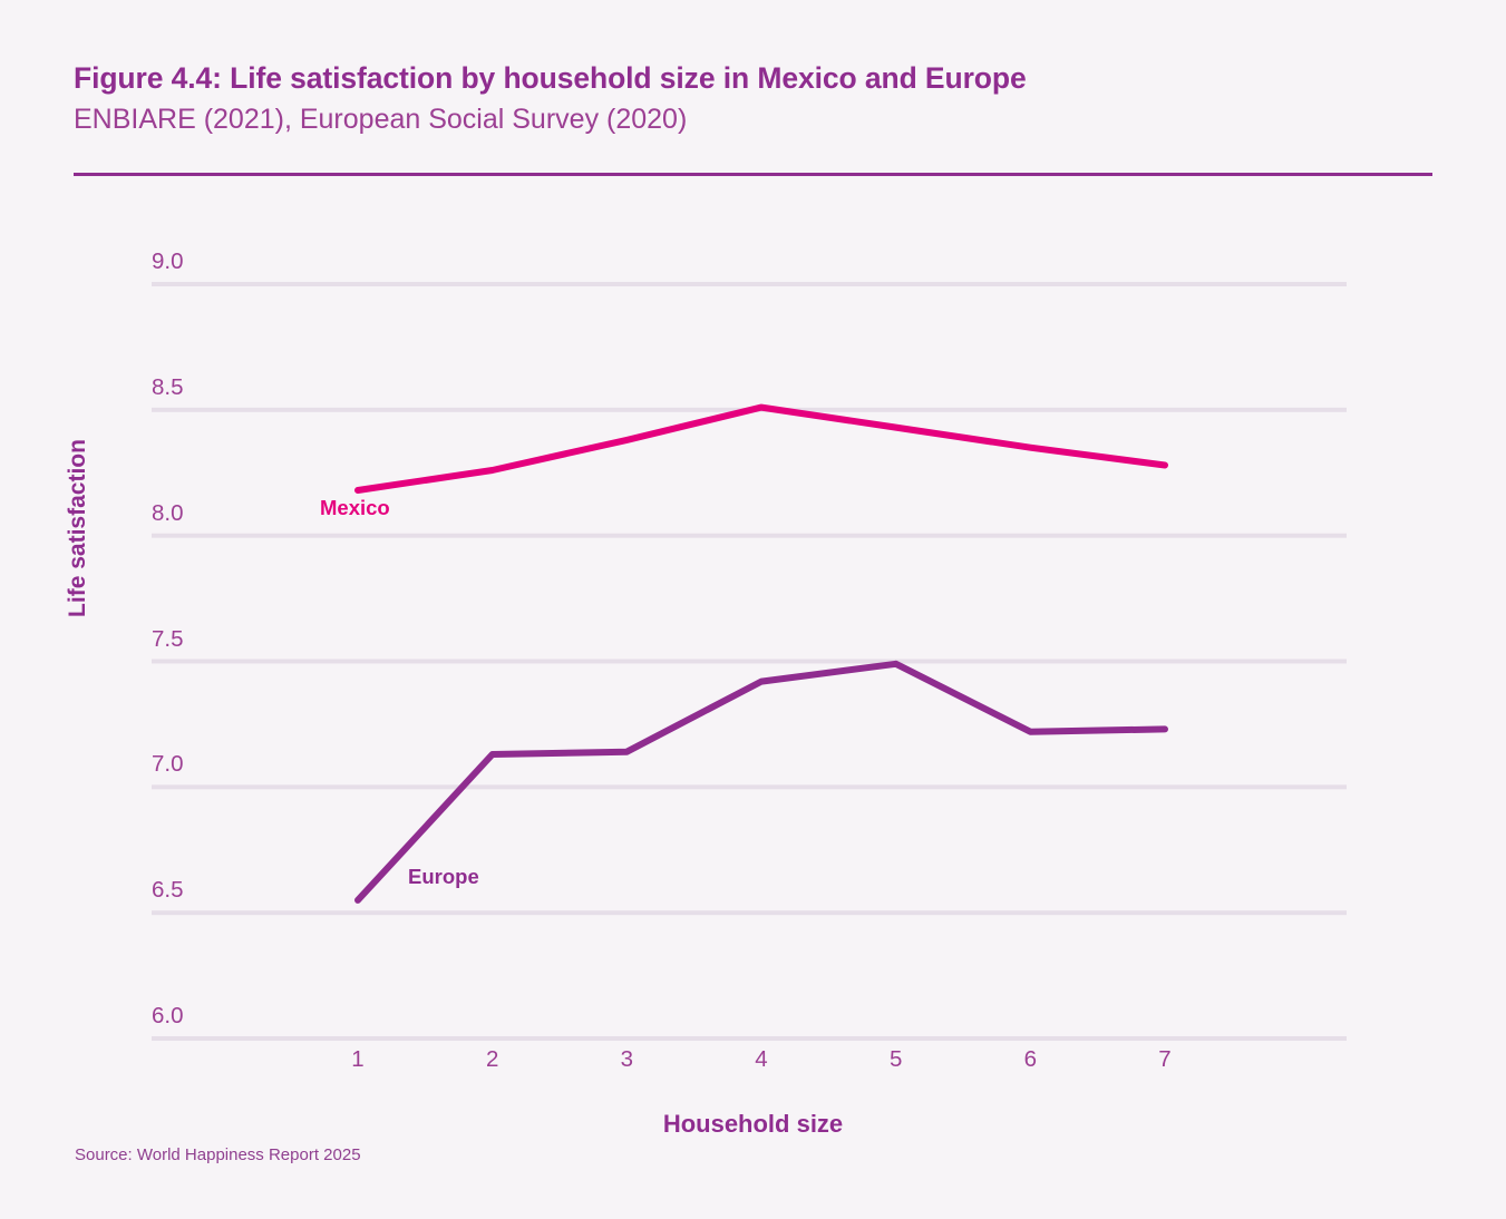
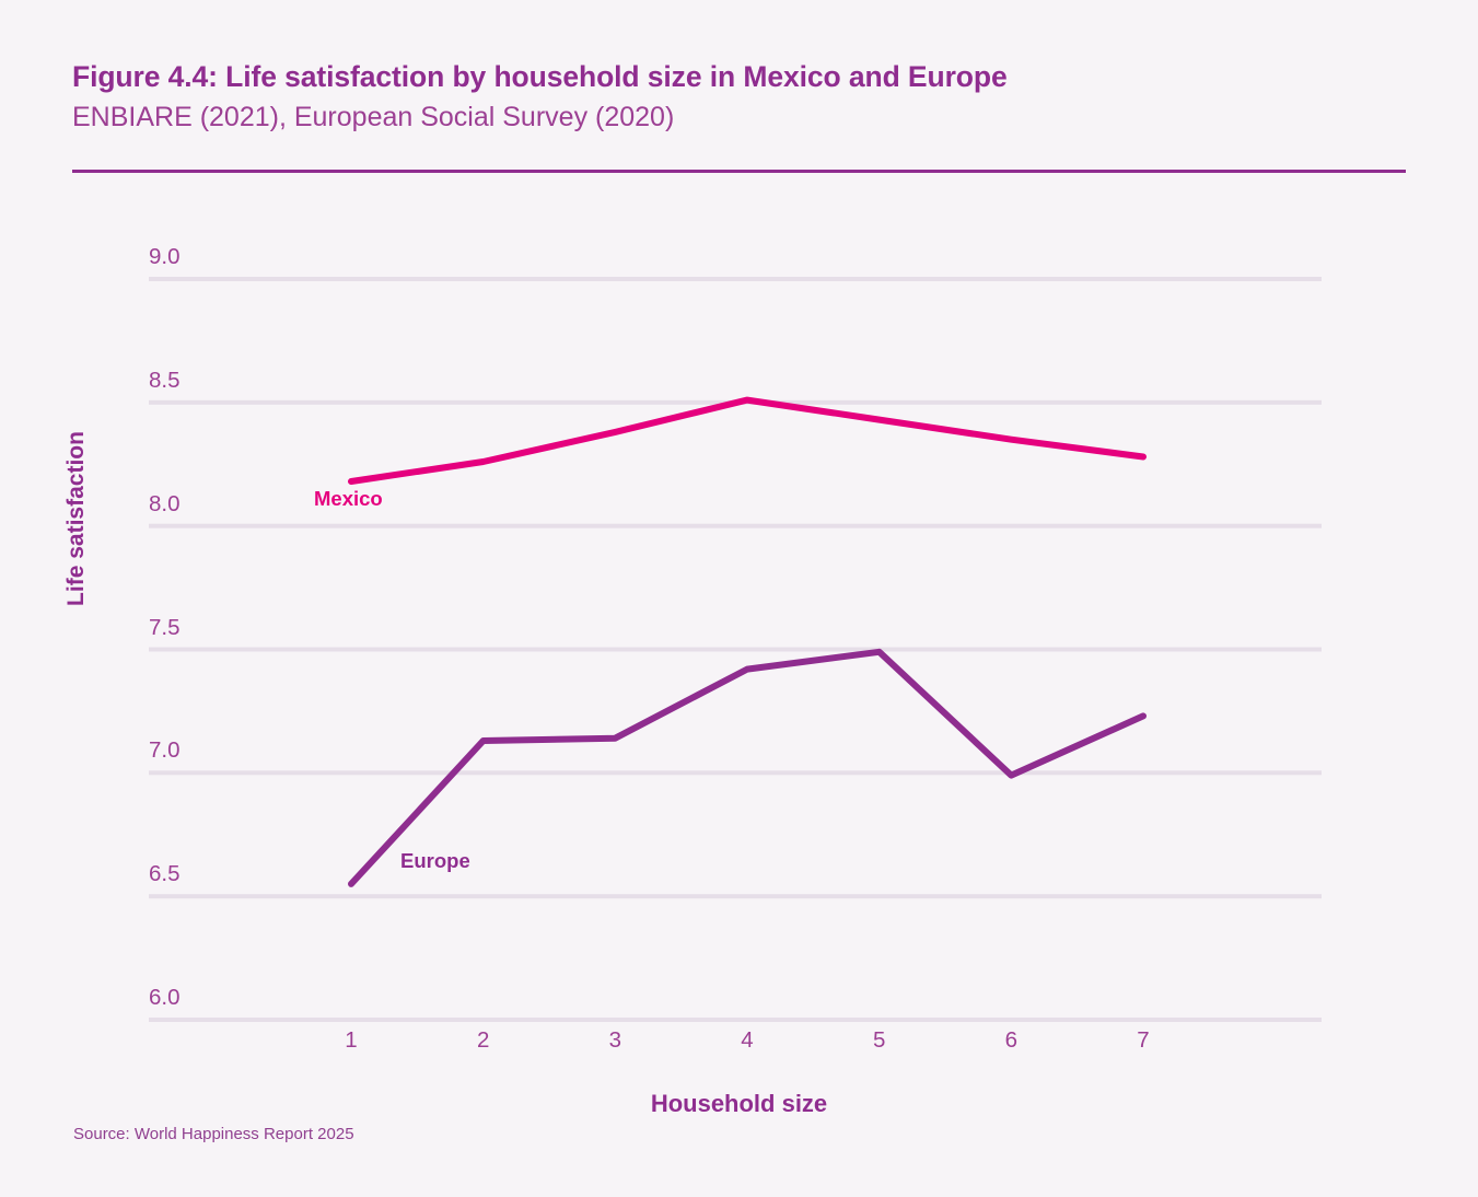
Europe/6: 7.22 -> 6.99
